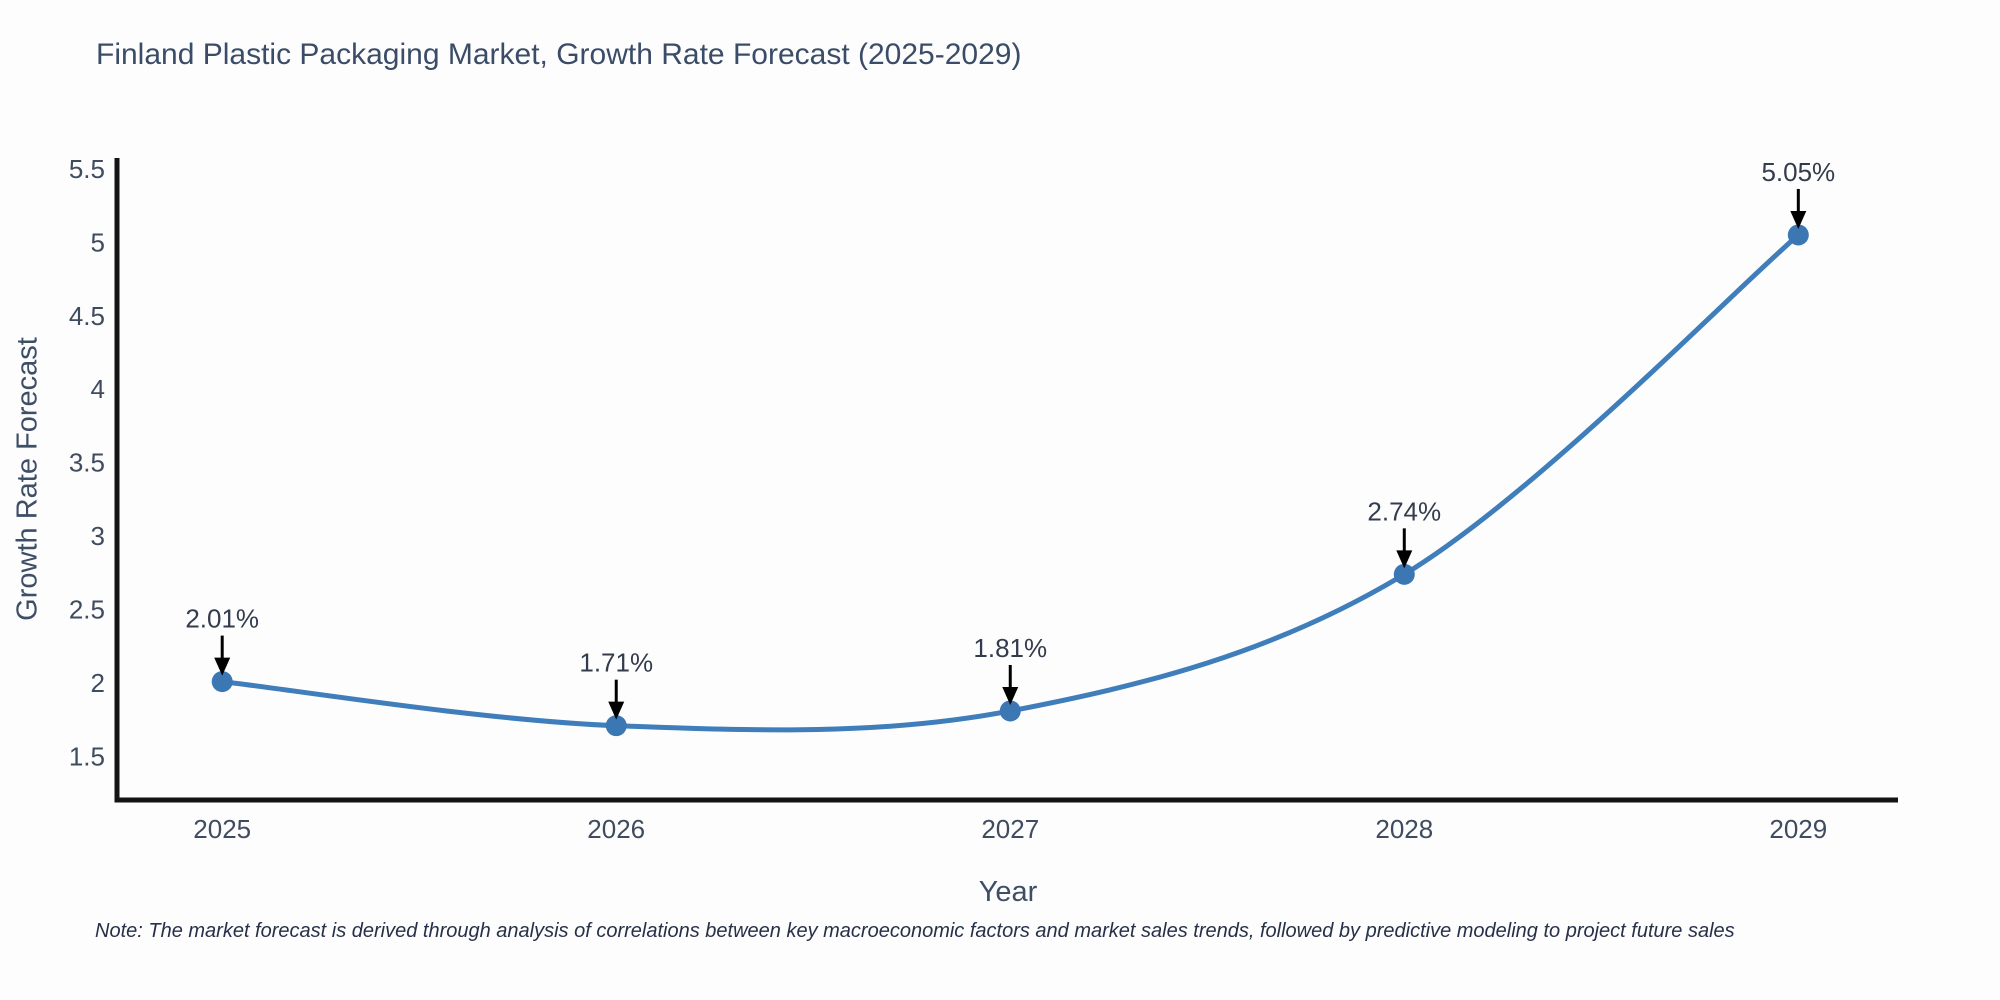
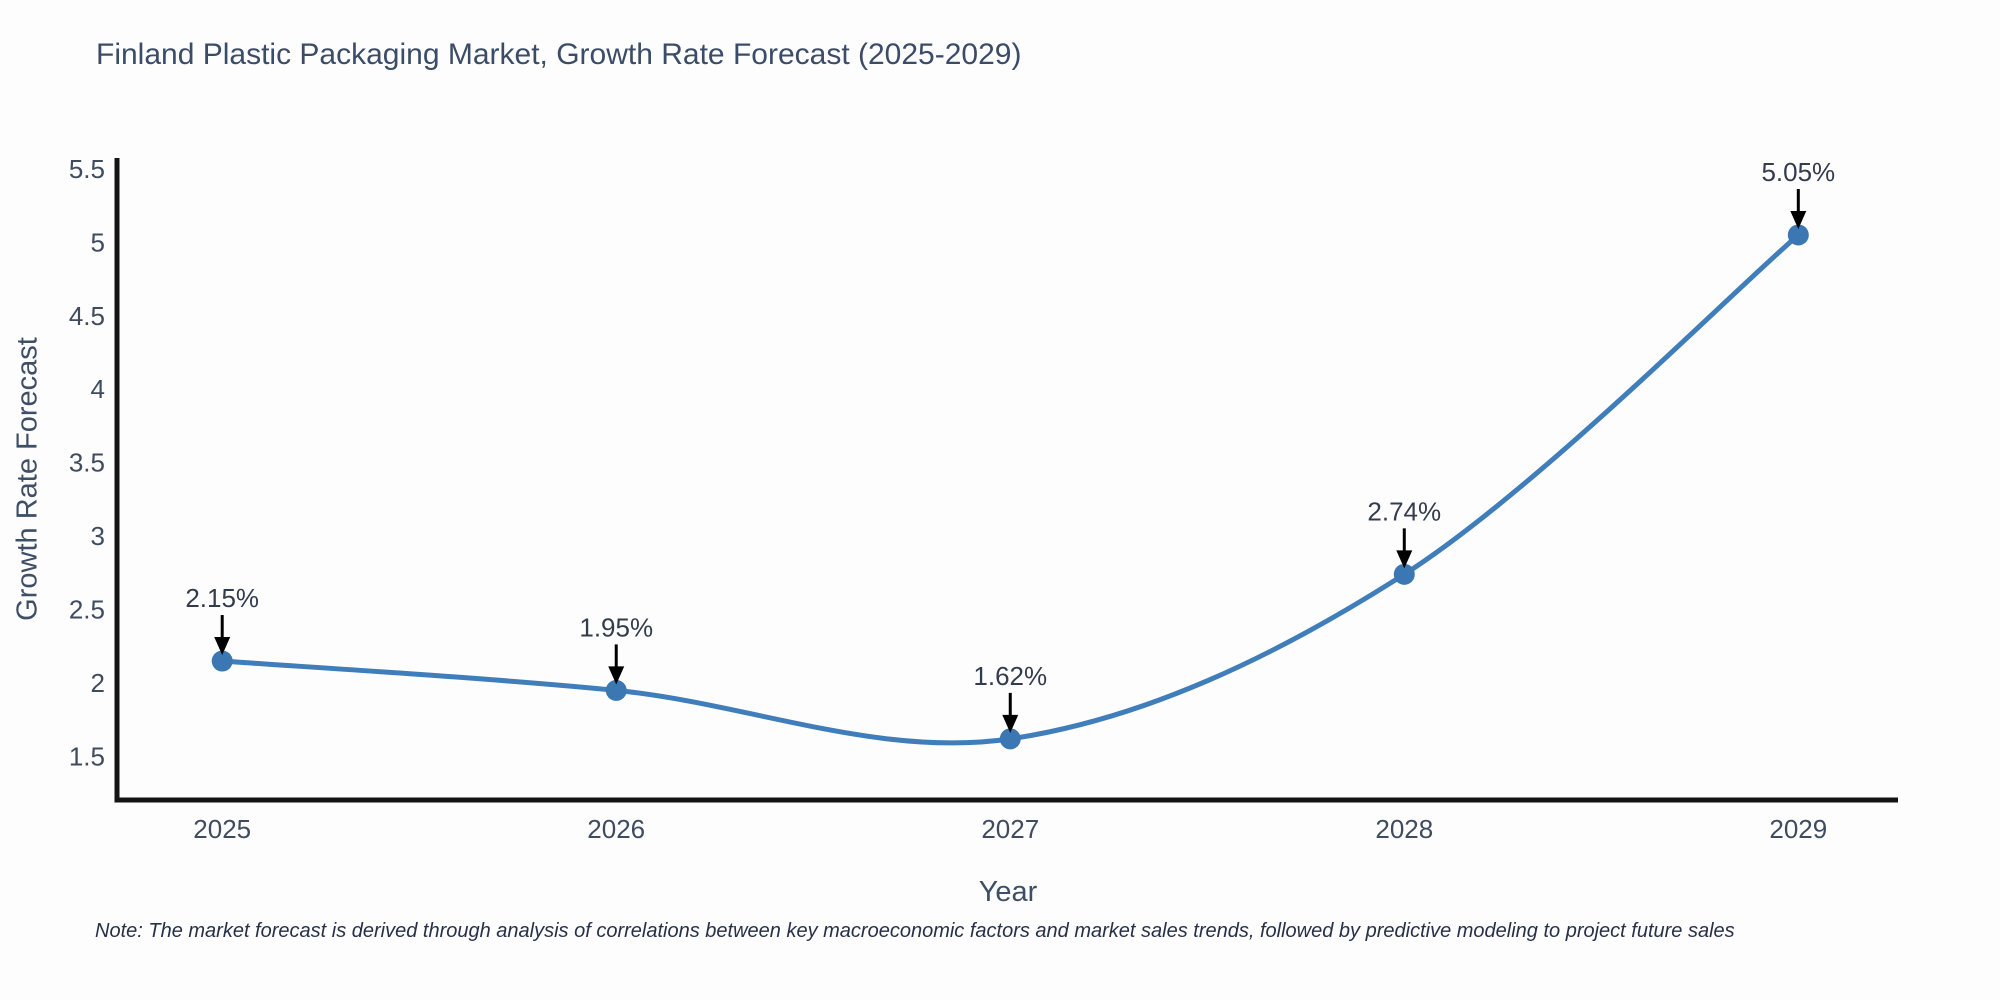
2025: 2.01% -> 2.15%
2026: 1.71% -> 1.95%
2027: 1.81% -> 1.62%
